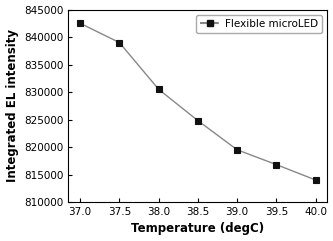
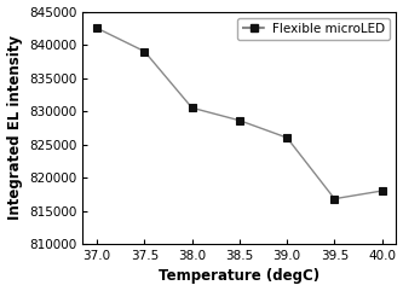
38.5: 824800 -> 828600
39.0: 819500 -> 826000
40.0: 814000 -> 818000
